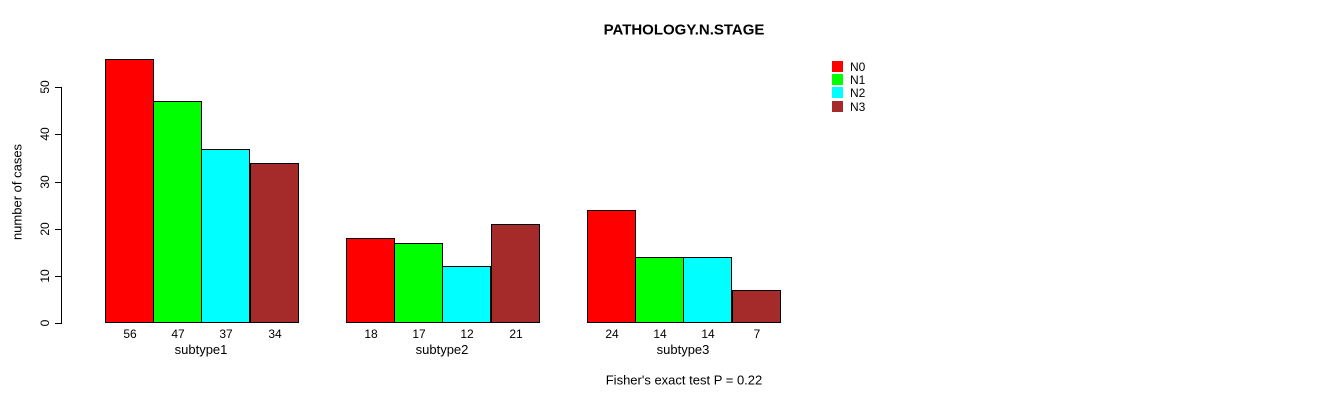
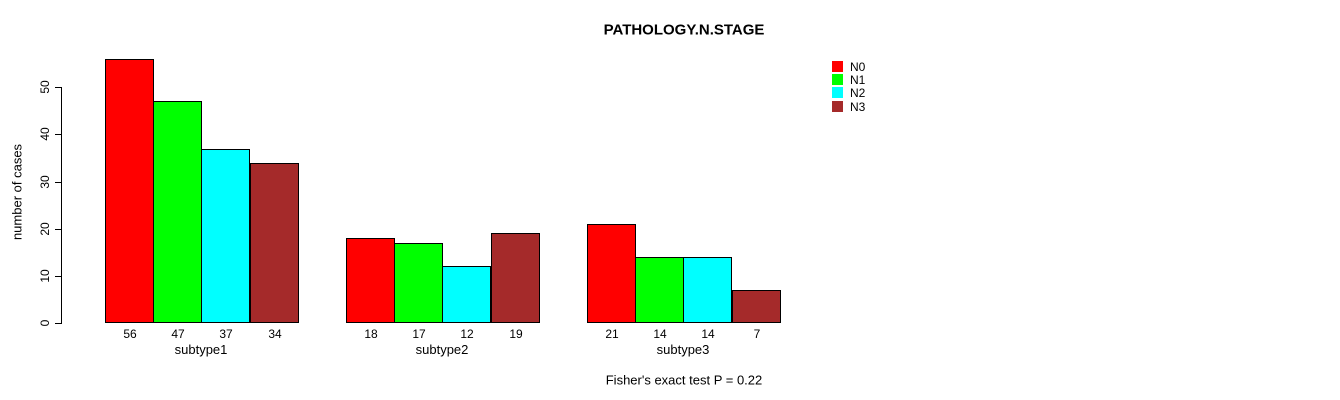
N3/subtype2: 21 -> 19
N0/subtype3: 24 -> 21
